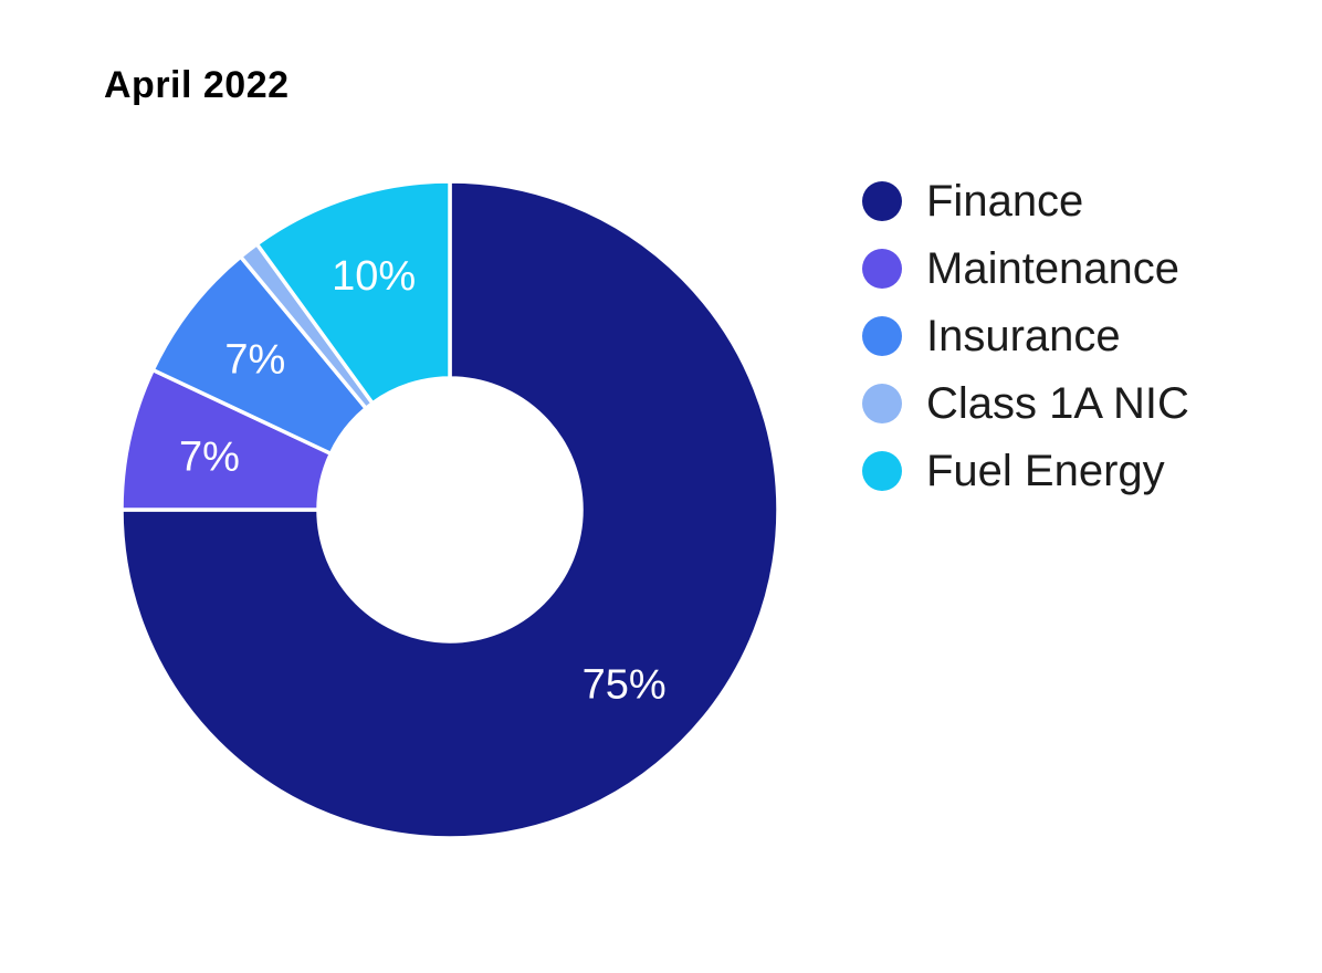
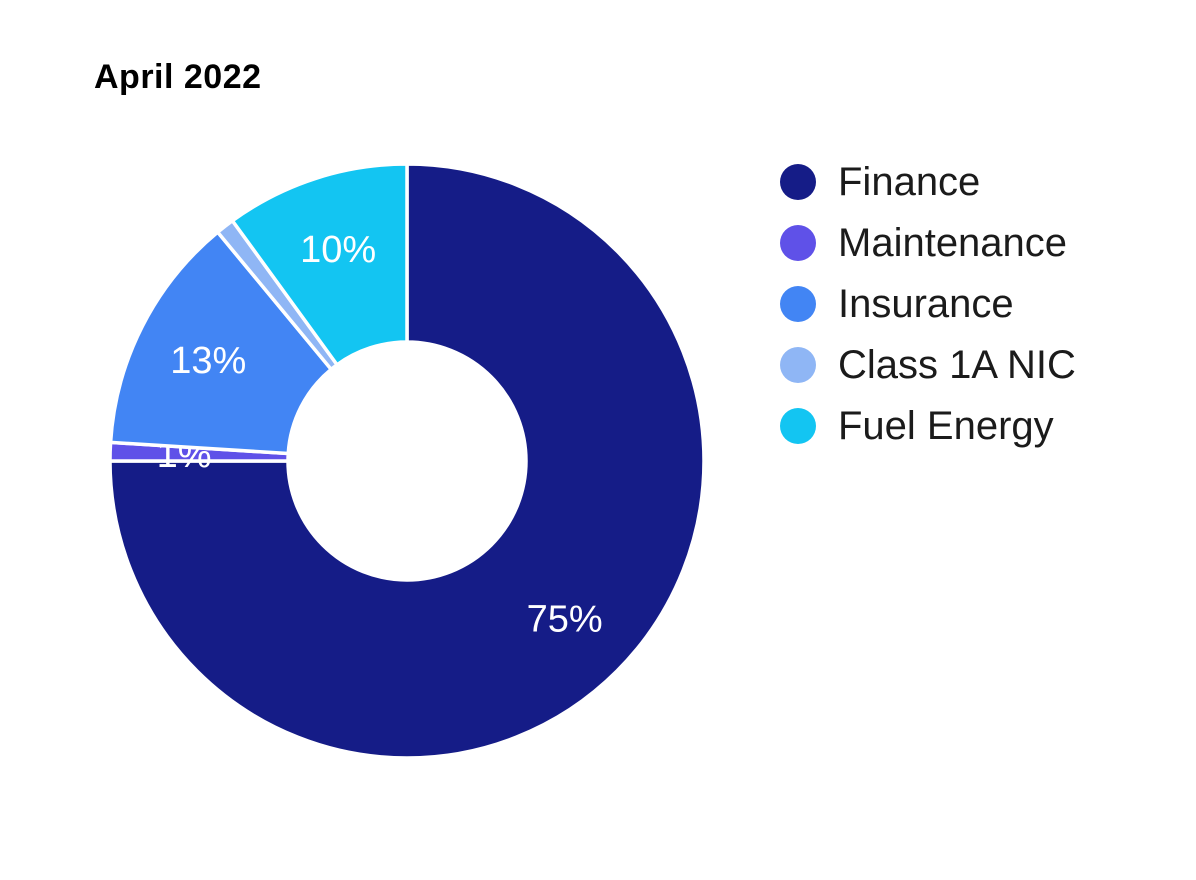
Maintenance: 7% -> 1%
Insurance: 7% -> 13%
